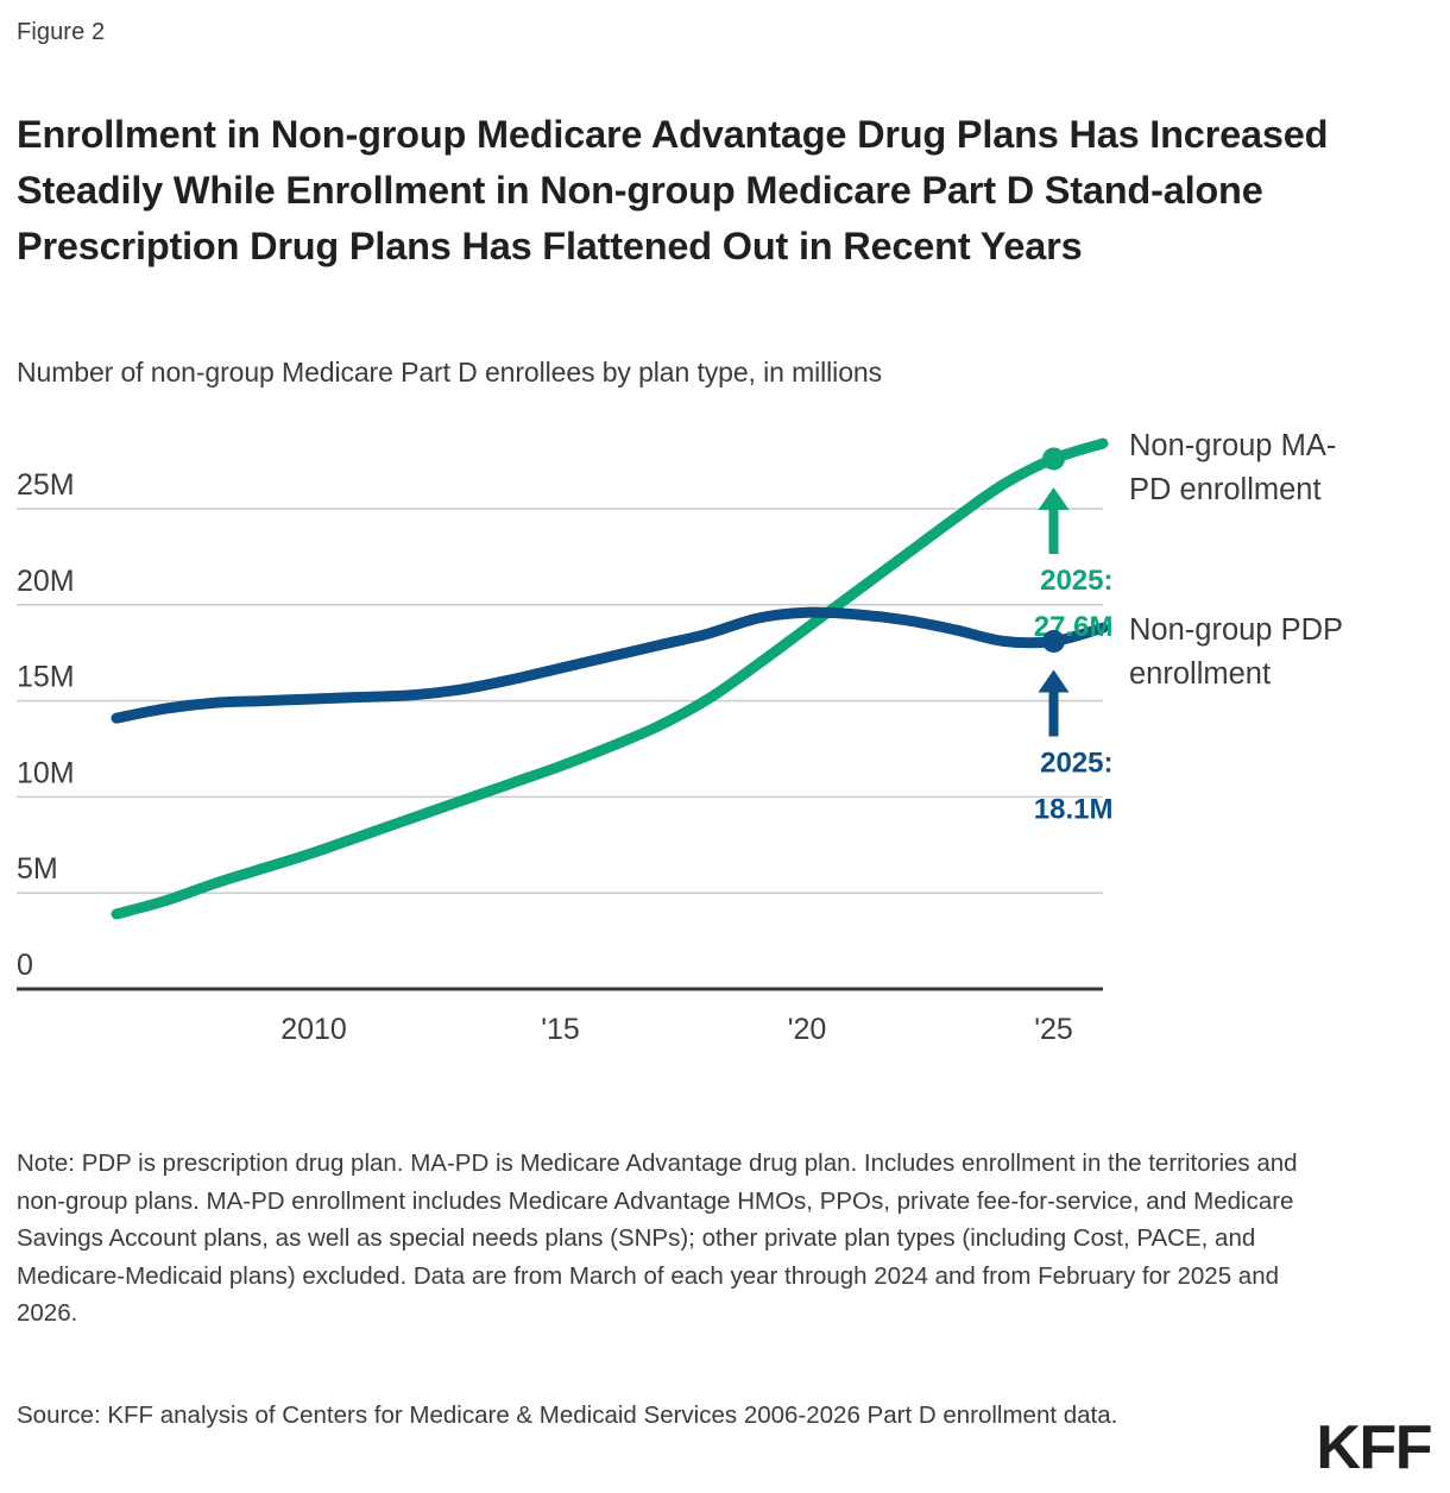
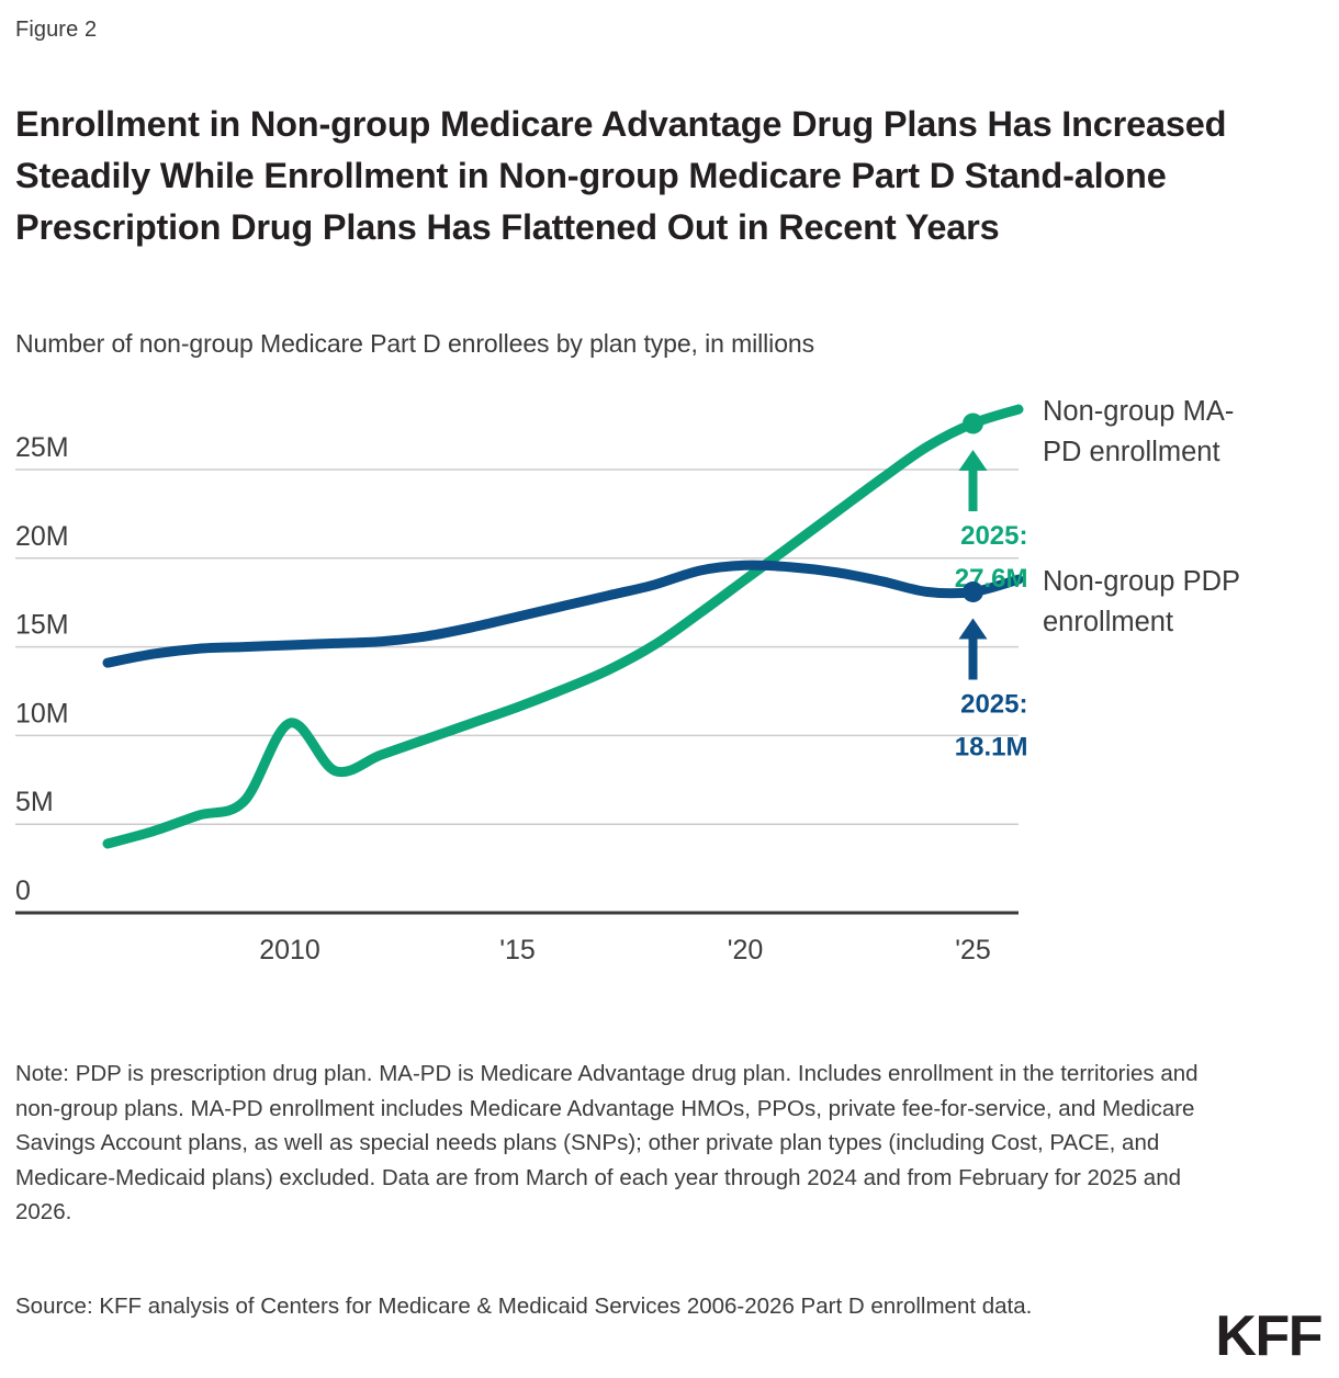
Non-group MA-PD enrollment/2010: 7.1M -> 10.7M
